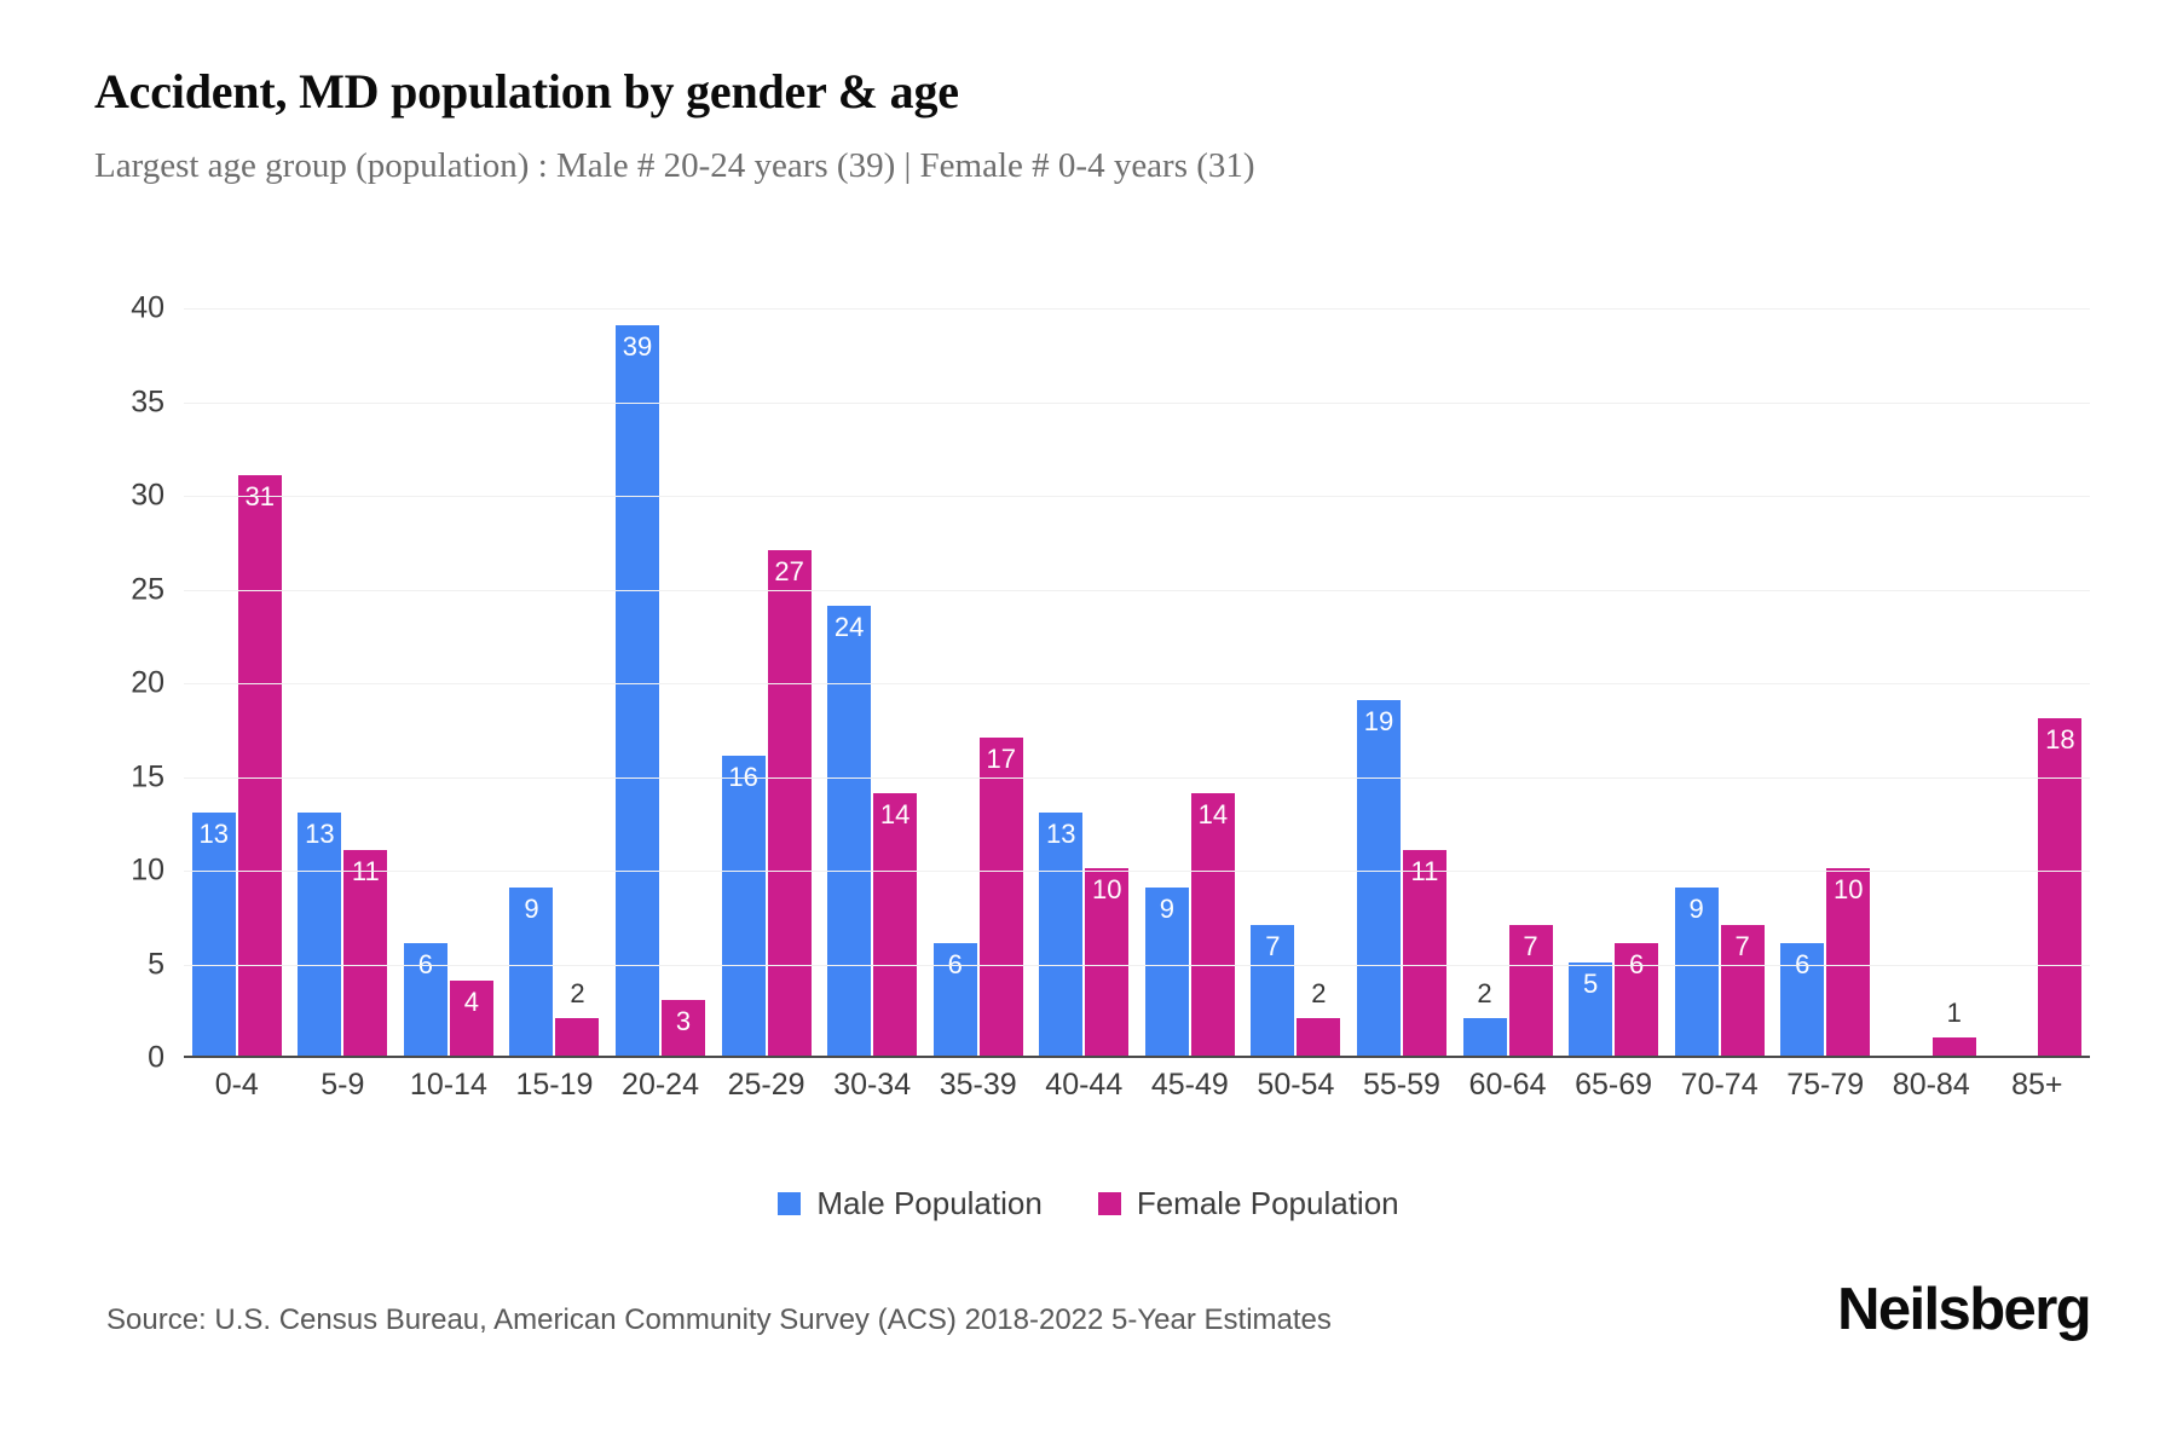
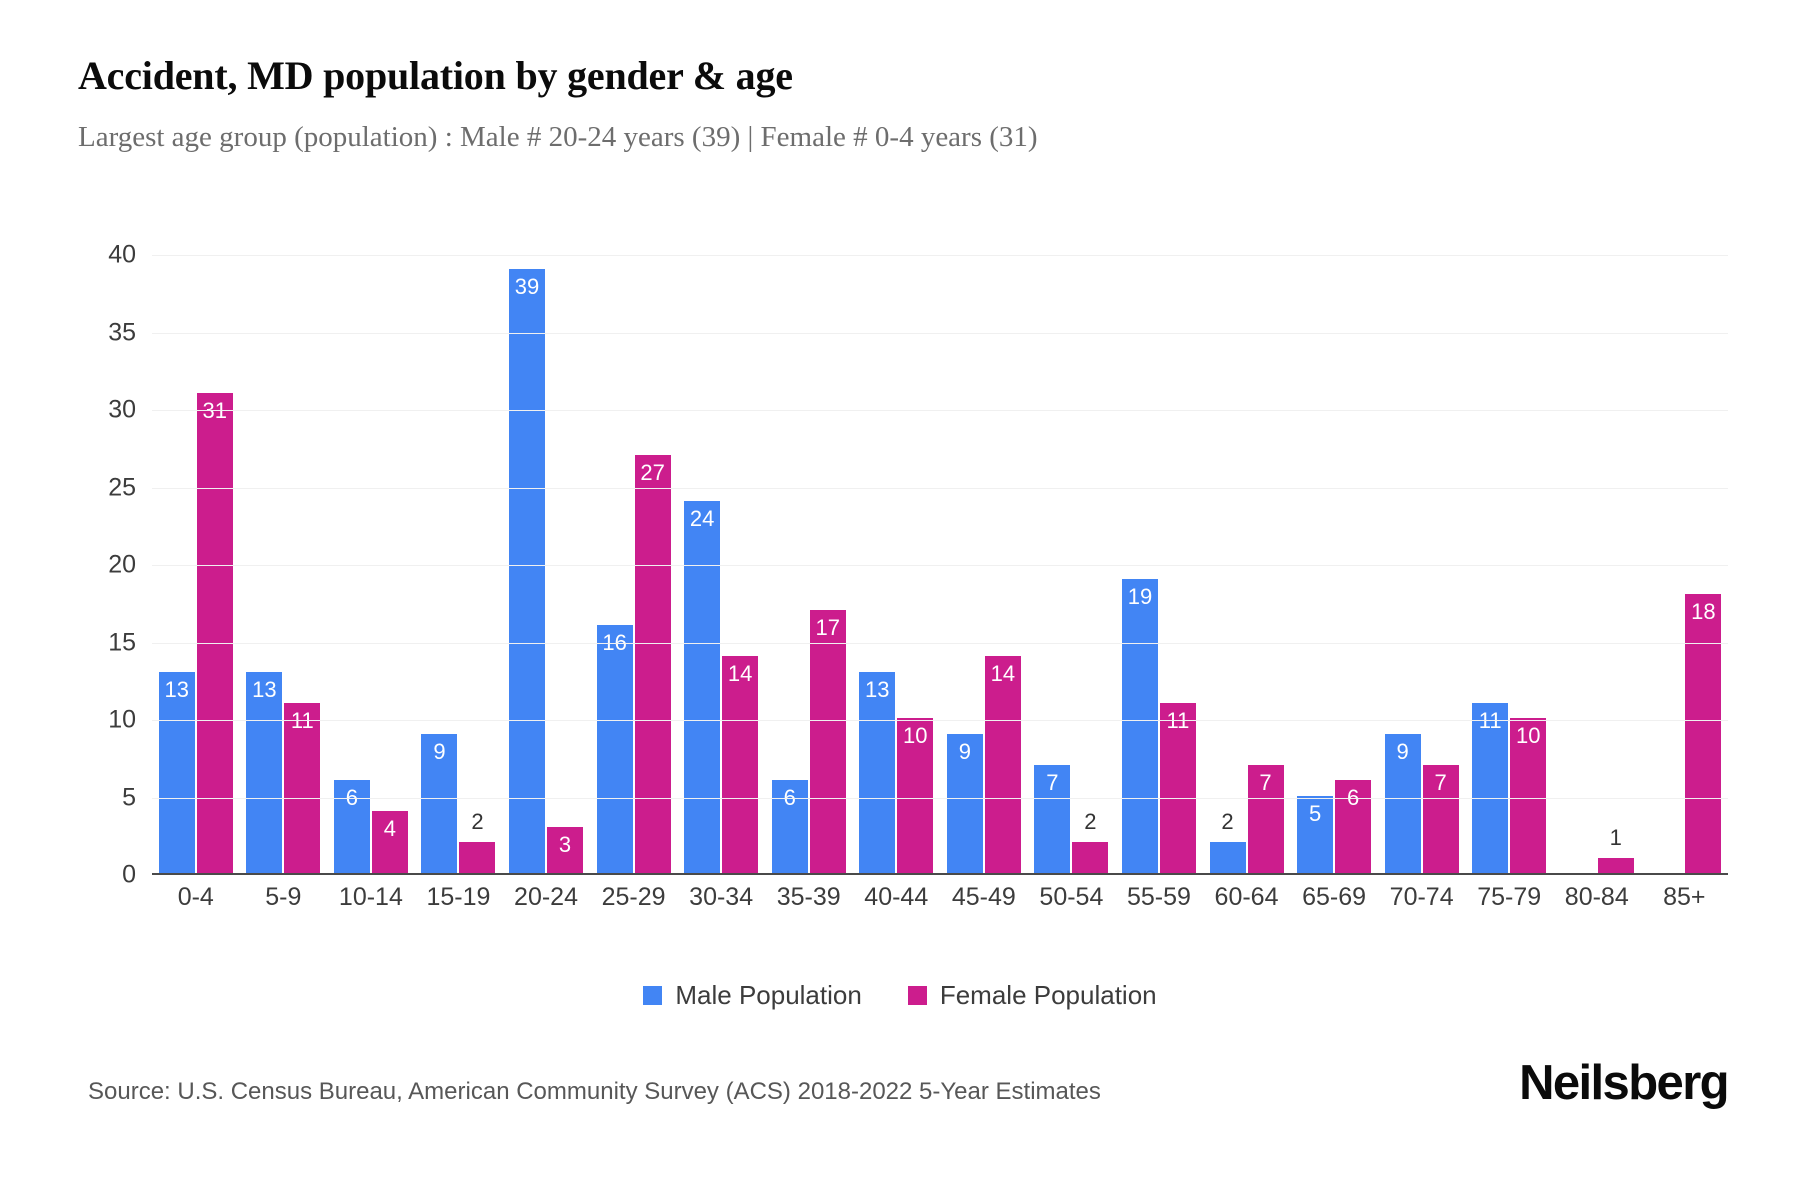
Male Population/75-79: 6 -> 11
